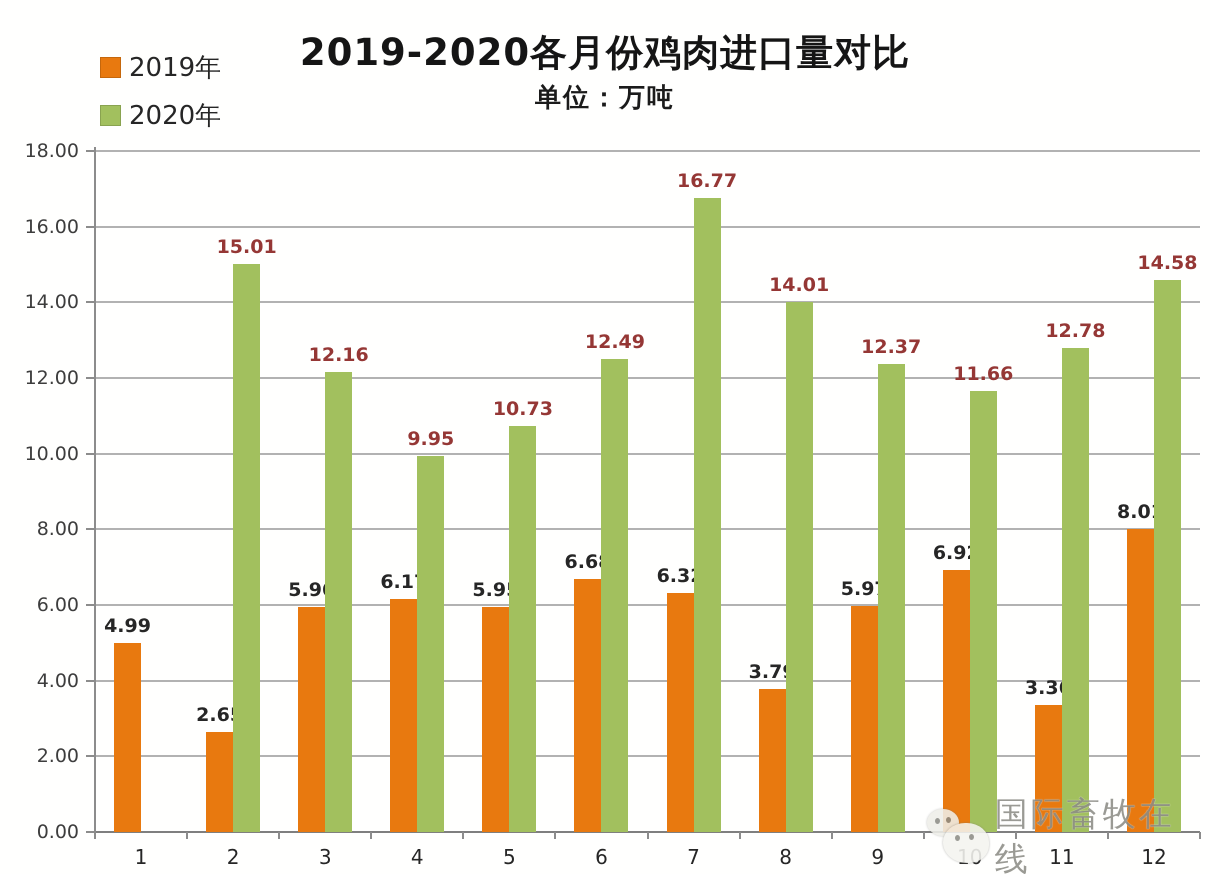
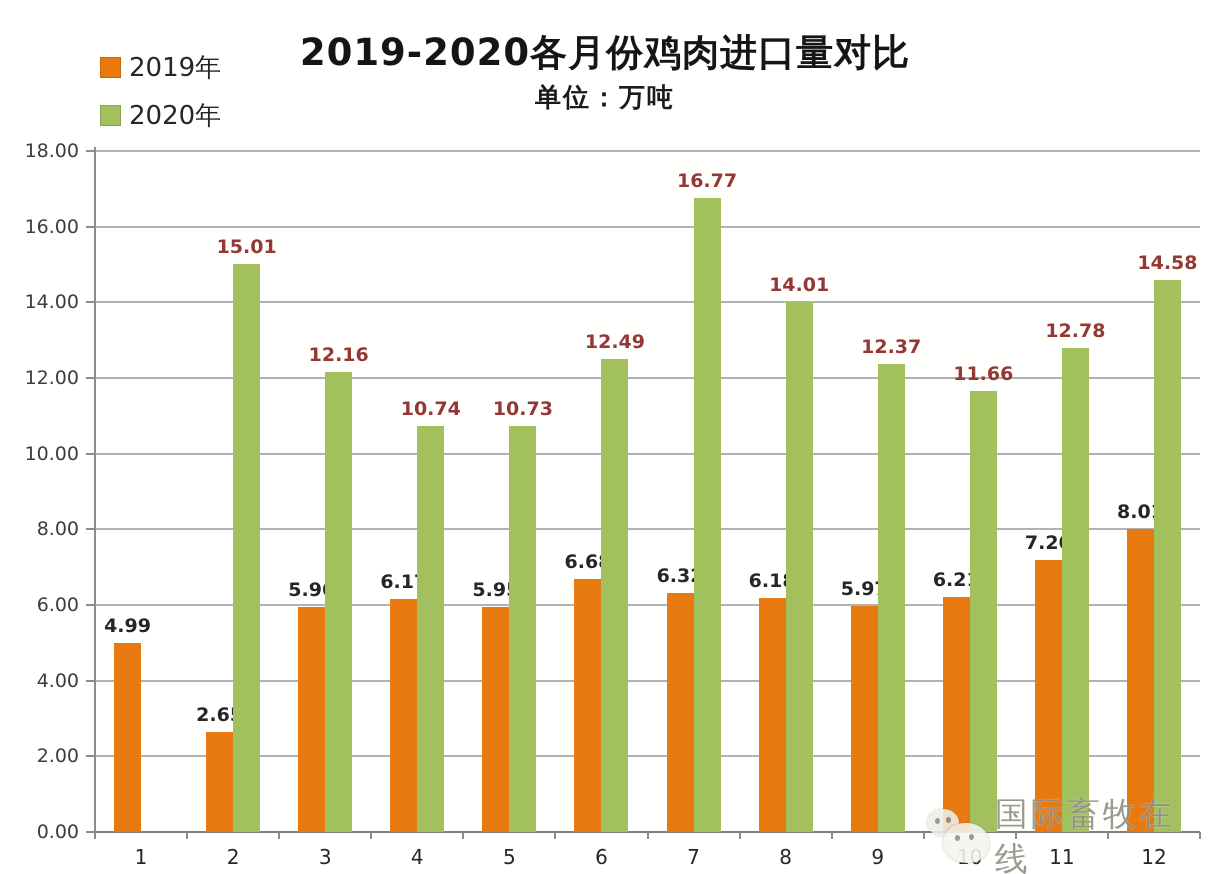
2020年/4: 9.95 -> 10.74
2019年/8: 3.79 -> 6.18
2019年/10: 6.92 -> 6.21
2019年/11: 3.36 -> 7.20
